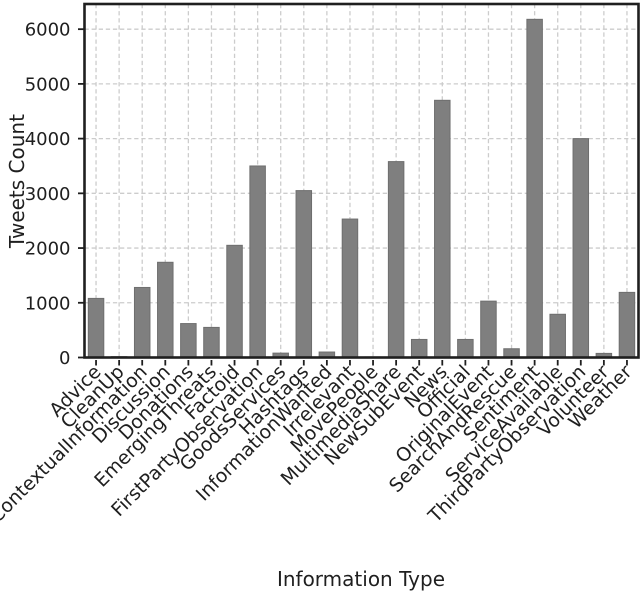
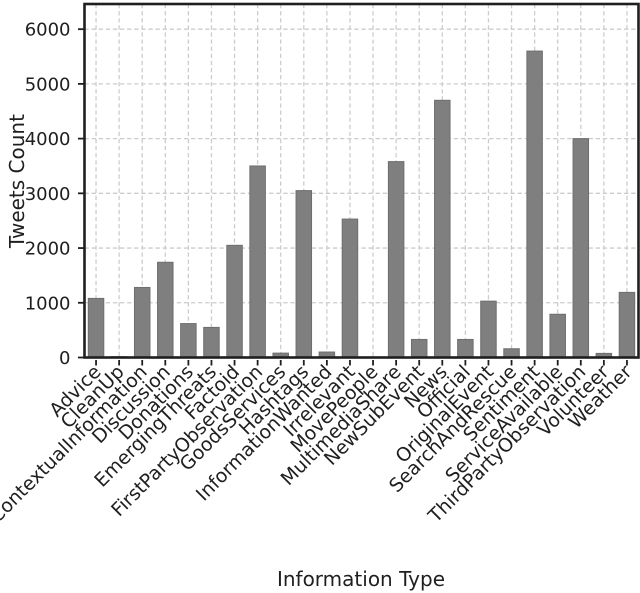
Sentiment: 6200 -> 5600
